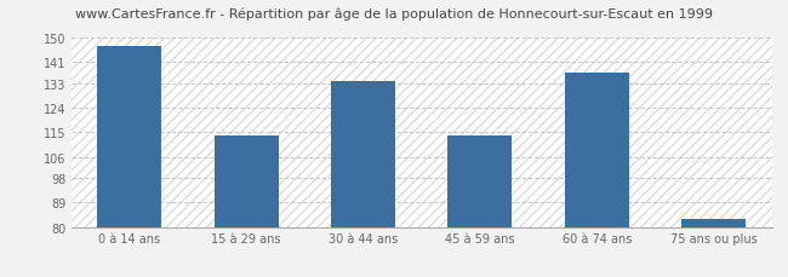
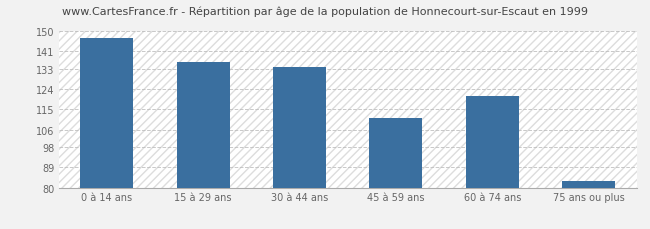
15 à 29 ans: 114 -> 136
45 à 59 ans: 114 -> 111
60 à 74 ans: 137 -> 121
